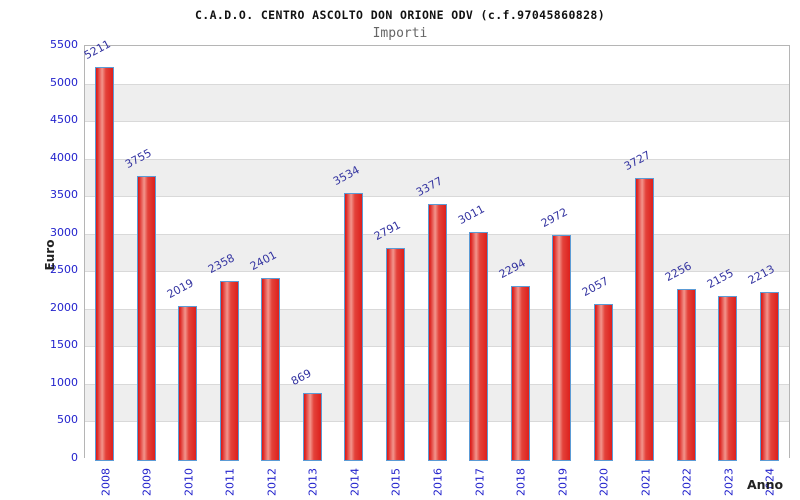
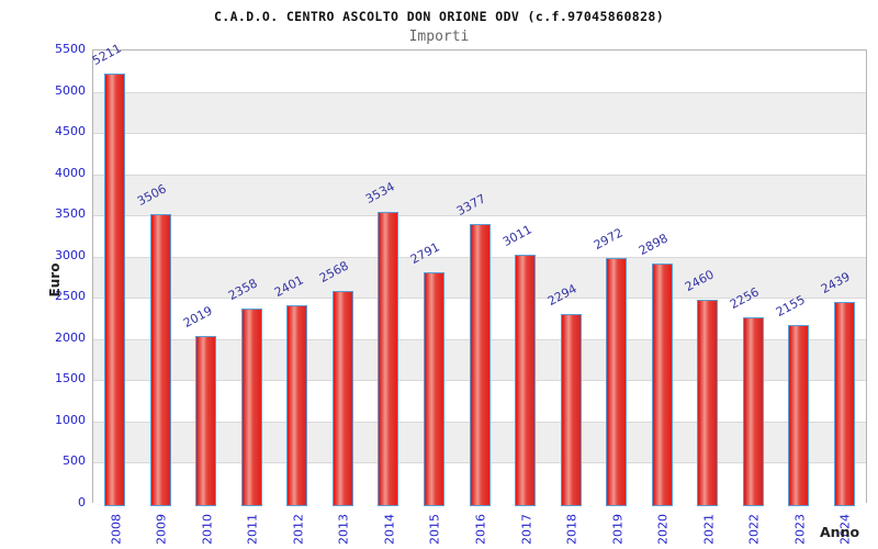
2009: 3755 -> 3506
2013: 869 -> 2568
2020: 2057 -> 2898
2021: 3727 -> 2460
2024: 2213 -> 2439
